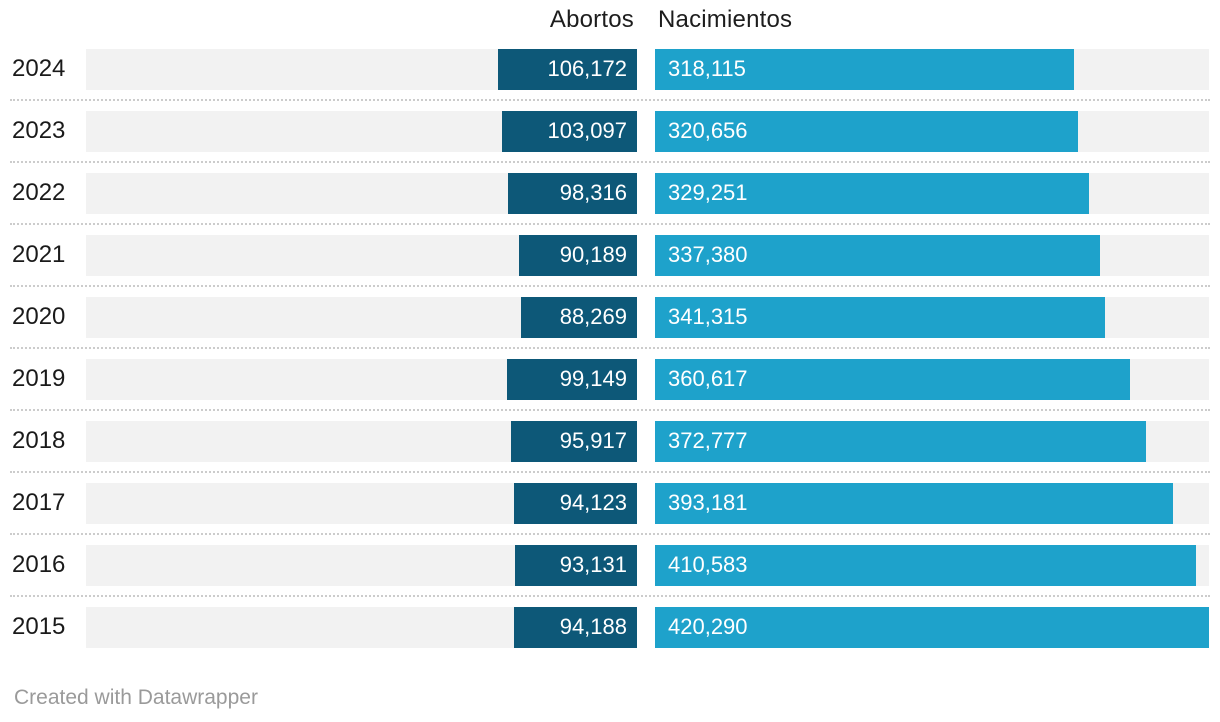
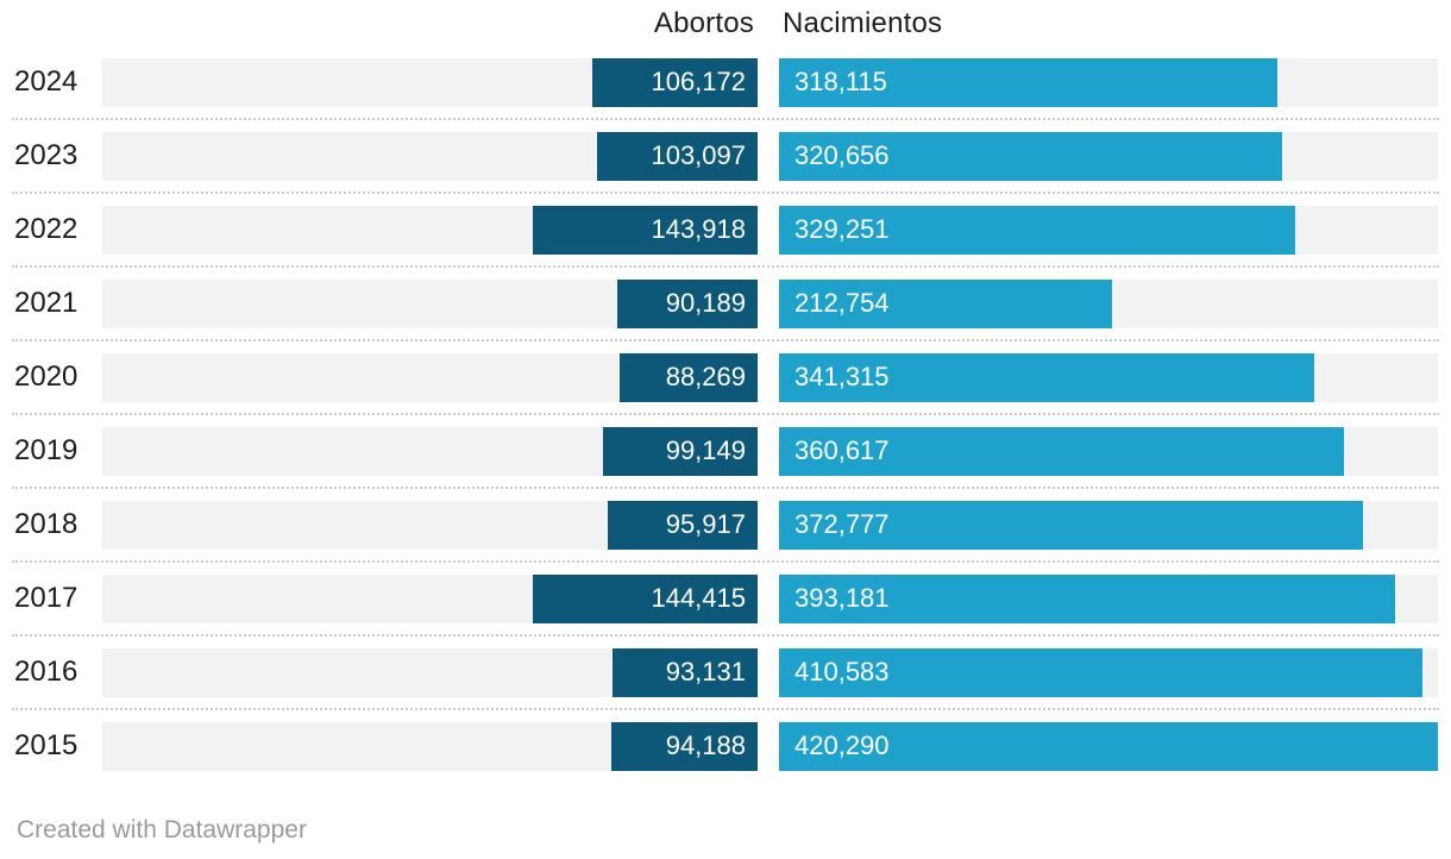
Abortos/2022: 98,316 -> 143,918
Nacimientos/2021: 337,380 -> 212,754
Abortos/2017: 94,123 -> 144,415
